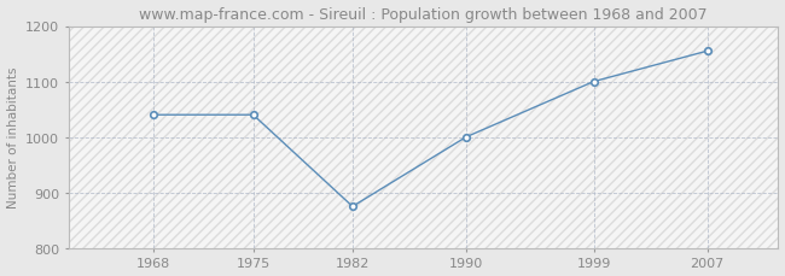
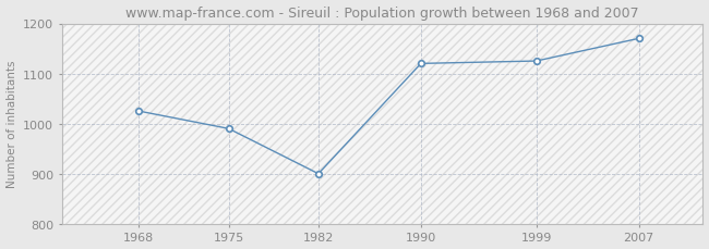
1968: 1040 -> 1025
1975: 1040 -> 990
1982: 875 -> 900
1990: 1000 -> 1120
1999: 1100 -> 1125
2007: 1155 -> 1170
